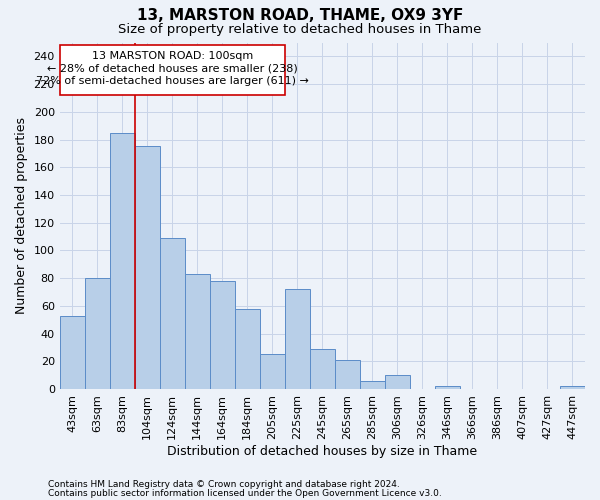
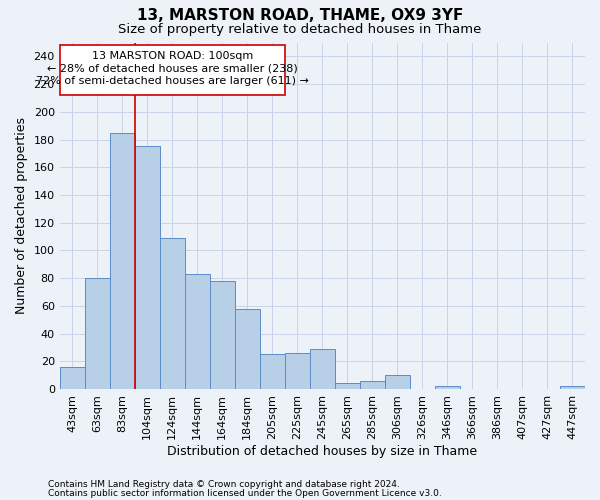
43sqm: 53 -> 16
225sqm: 72 -> 26
265sqm: 21 -> 4
